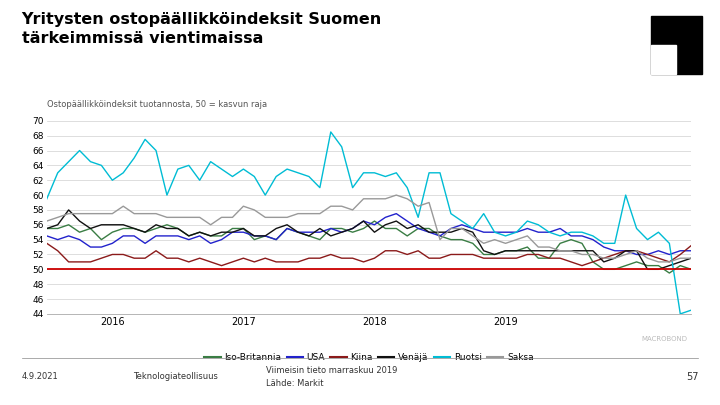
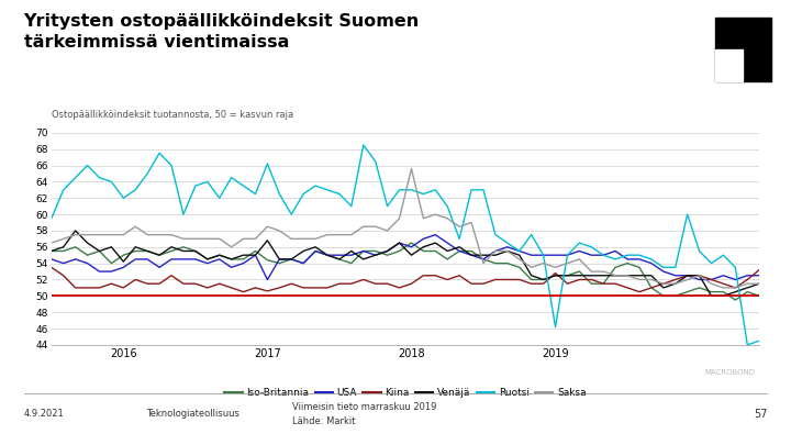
Kiina/2016: 52.0 -> 51.0
Venäjä/2016: 56.0 -> 54.2
Iso-Britannia/2017: 55.5 -> 54.4
USA/2017: 55.0 -> 52.0
Kiina/2017: 51.5 -> 50.6
Venäjä/2017: 55.5 -> 56.8
Ruotsi/2017: 63.5 -> 66.2
Saksa/2018: 59.5 -> 65.6
Kiina/2019: 51.5 -> 52.8
Ruotsi/2019: 54.5 -> 46.2
